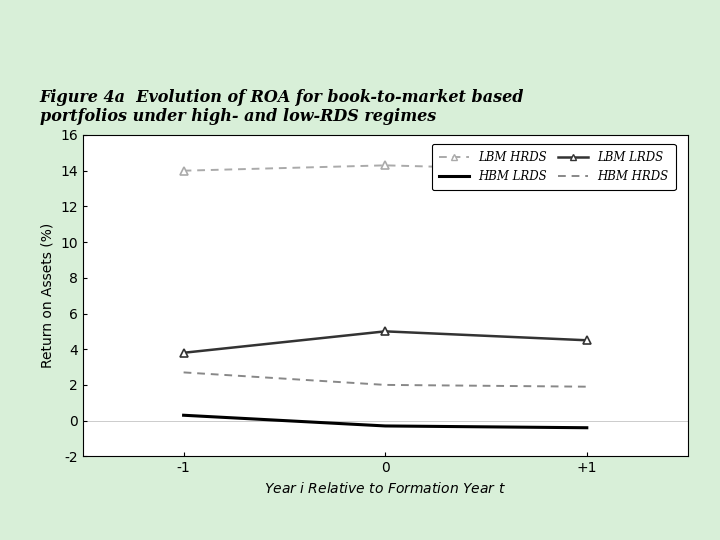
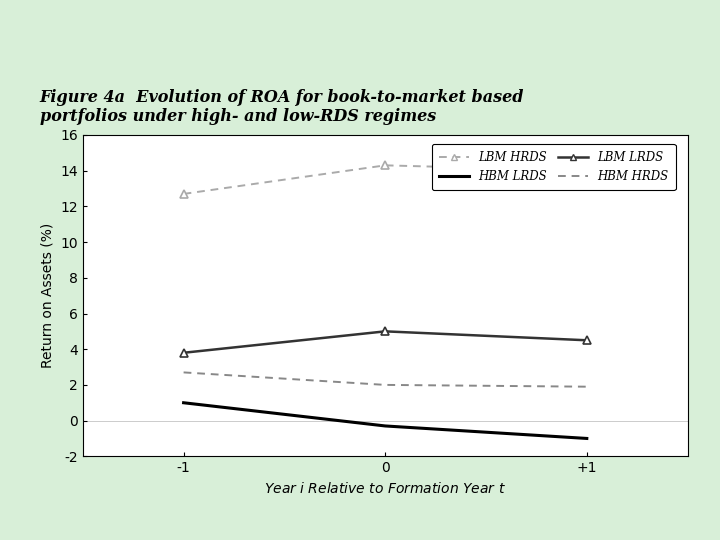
LBM HRDS/-1: 14.0 -> 12.7
HBM LRDS/-1: 0.3 -> 1.0
HBM LRDS/+1: -0.4 -> -1.0
